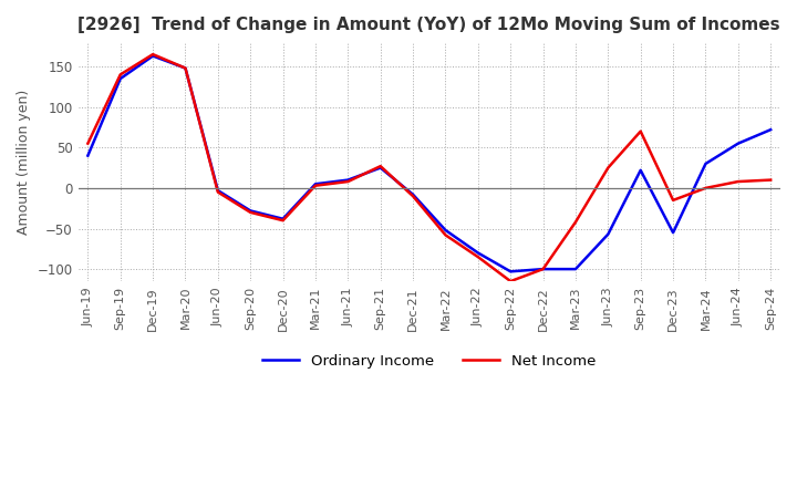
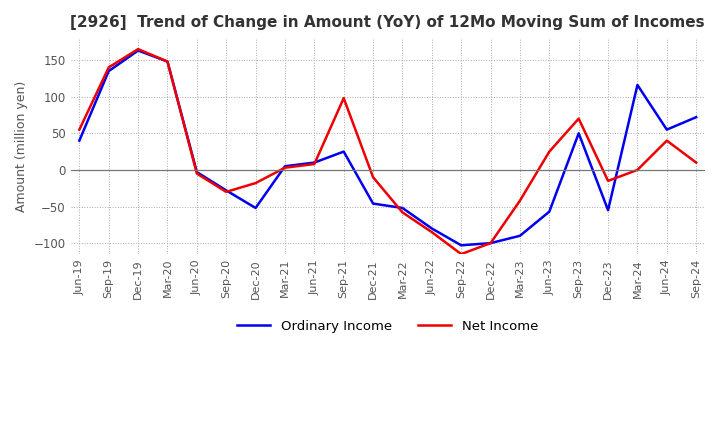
Ordinary Income/Dec-20: -38 -> -52
Net Income/Dec-20: -40 -> -18
Net Income/Sep-21: 27 -> 98
Ordinary Income/Dec-21: -8 -> -46
Ordinary Income/Mar-23: -100 -> -90
Ordinary Income/Sep-23: 22 -> 50
Ordinary Income/Mar-24: 30 -> 116
Net Income/Jun-24: 8 -> 40
